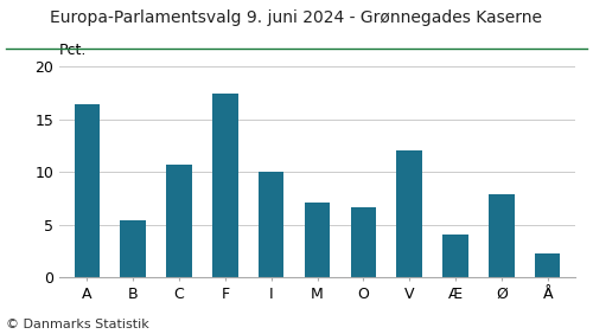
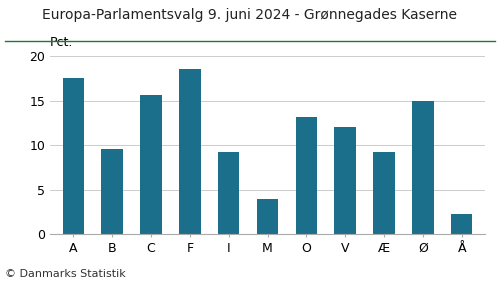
A: 16.4 -> 17.6
B: 5.4 -> 9.6
C: 10.7 -> 15.6
F: 17.4 -> 18.6
I: 10.0 -> 9.2
M: 7.1 -> 4.0
O: 6.6 -> 13.2
Æ: 4.1 -> 9.2
Ø: 7.9 -> 15.0
